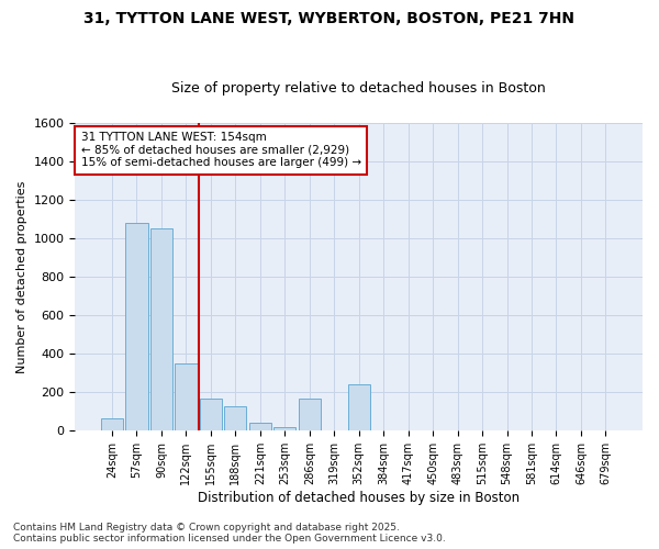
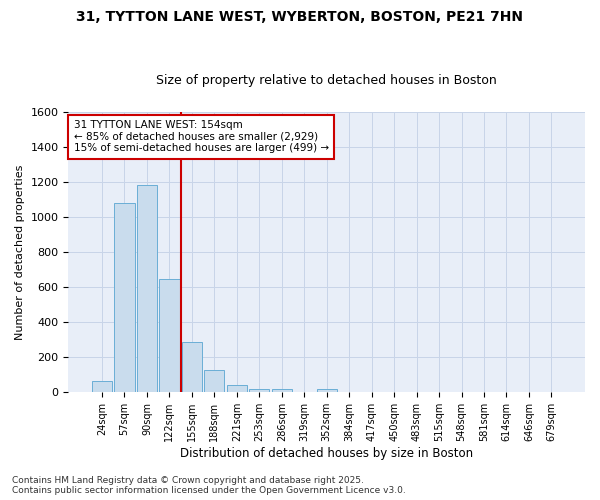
90sqm: 1050 -> 1180
122sqm: 350 -> 640
155sqm: 170 -> 280
286sqm: 170 -> 20
352sqm: 240 -> 20
